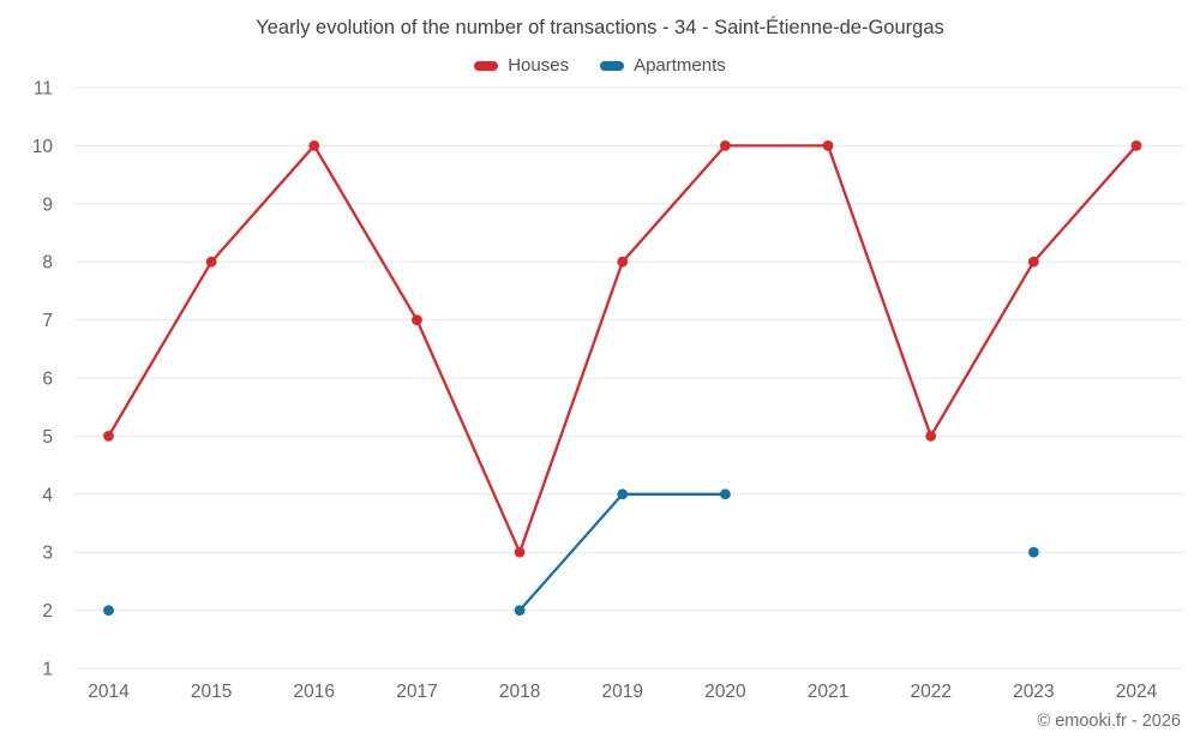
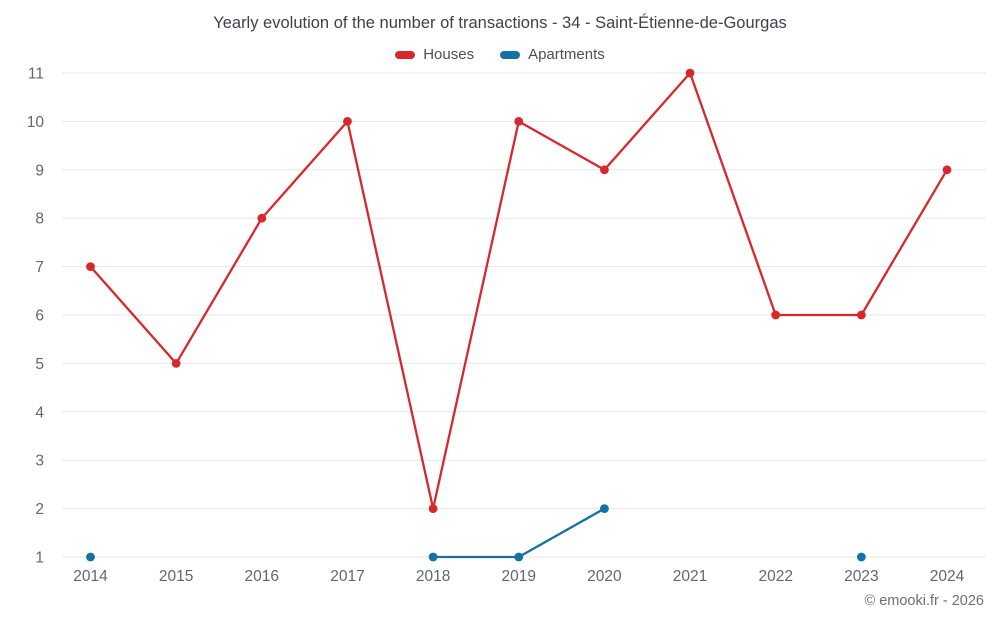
Houses/2014: 5 -> 7
Apartments/2014: 2 -> 1
Houses/2015: 8 -> 5
Houses/2016: 10 -> 8
Houses/2017: 7 -> 10
Houses/2018: 3 -> 2
Apartments/2018: 2 -> 1
Houses/2019: 8 -> 10
Apartments/2019: 4 -> 1
Houses/2020: 10 -> 9
Apartments/2020: 4 -> 2
Houses/2021: 10 -> 11
Houses/2022: 5 -> 6
Houses/2023: 8 -> 6
Apartments/2023: 3 -> 1
Houses/2024: 10 -> 9
